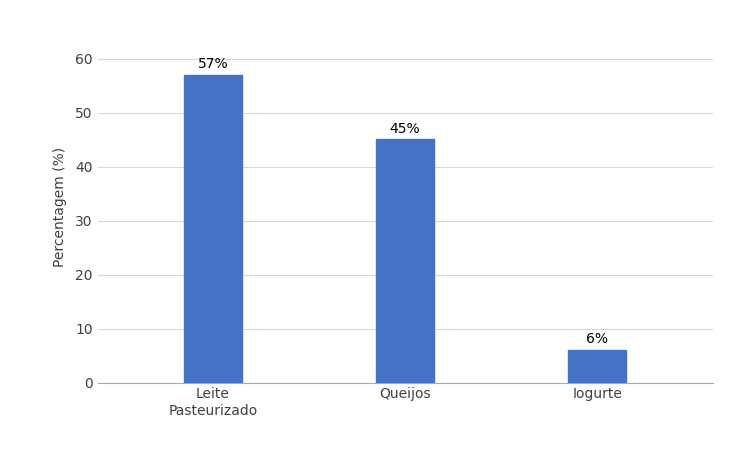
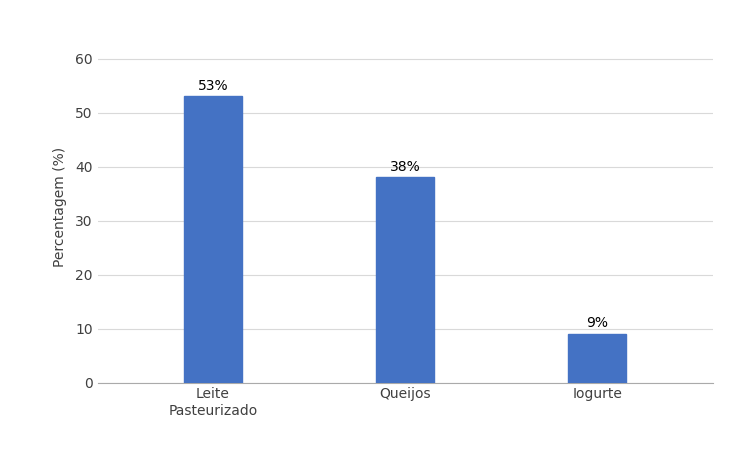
Leite Pasteurizado: 57% -> 53%
Queijos: 45% -> 38%
Iogurte: 6% -> 9%
